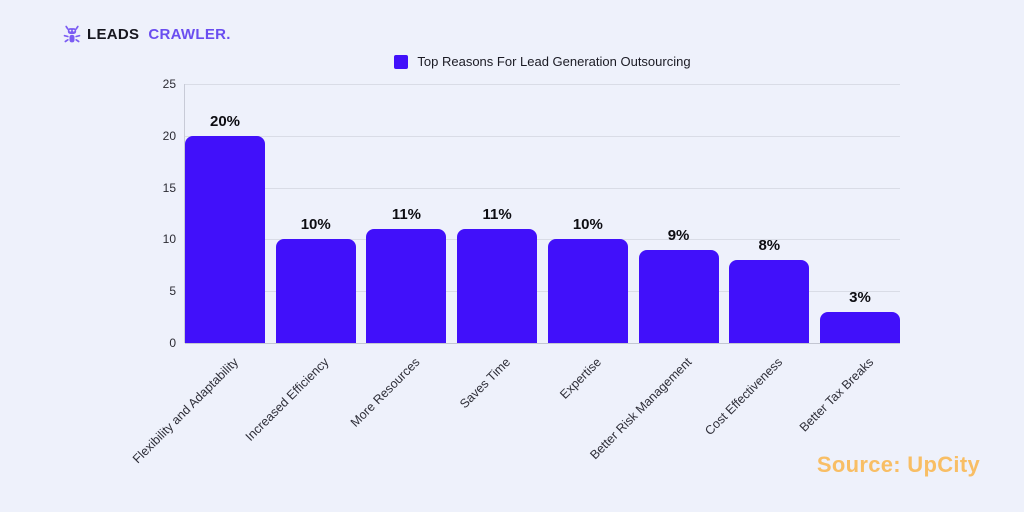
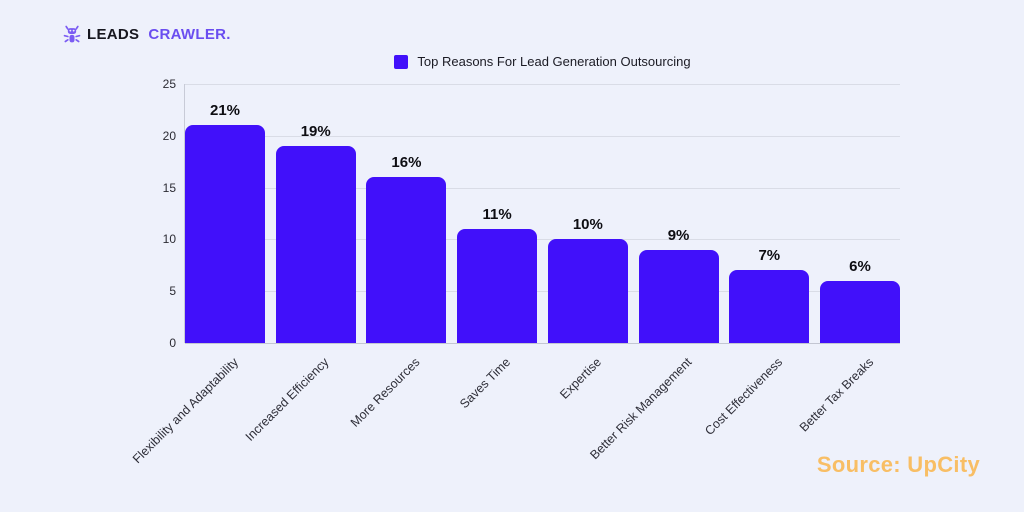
Flexibility and Adaptability: 20% -> 21%
Increased Efficiency: 10% -> 19%
More Resources: 11% -> 16%
Cost Effectiveness: 8% -> 7%
Better Tax Breaks: 3% -> 6%
